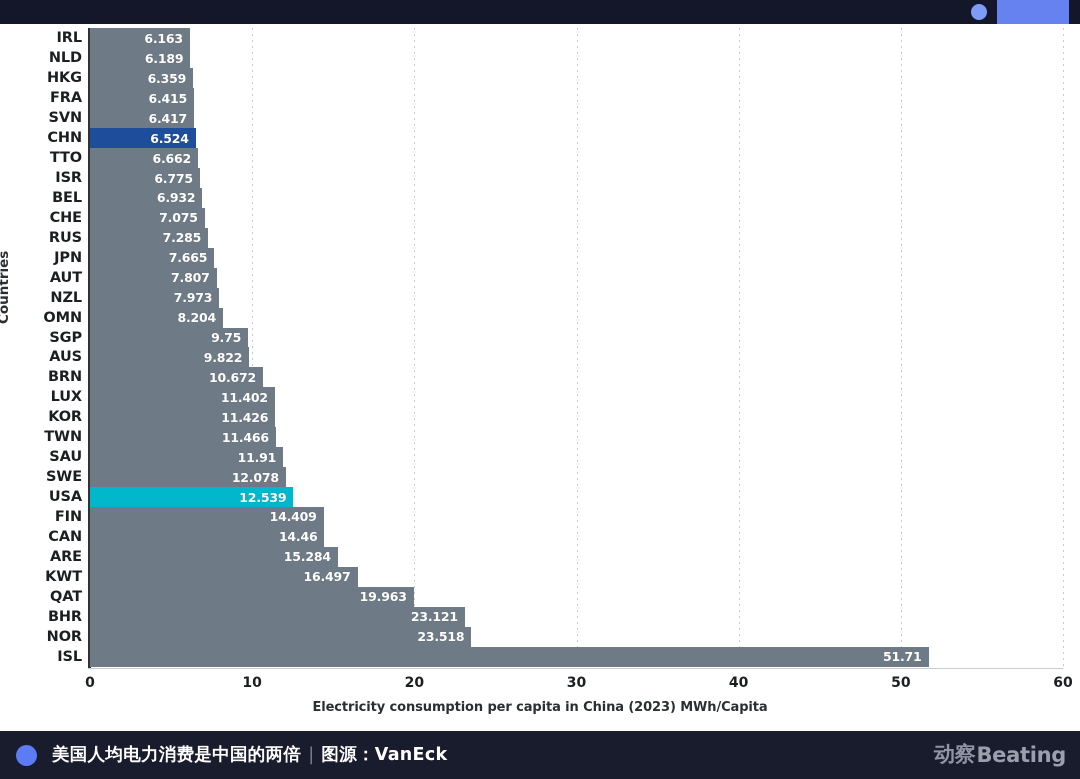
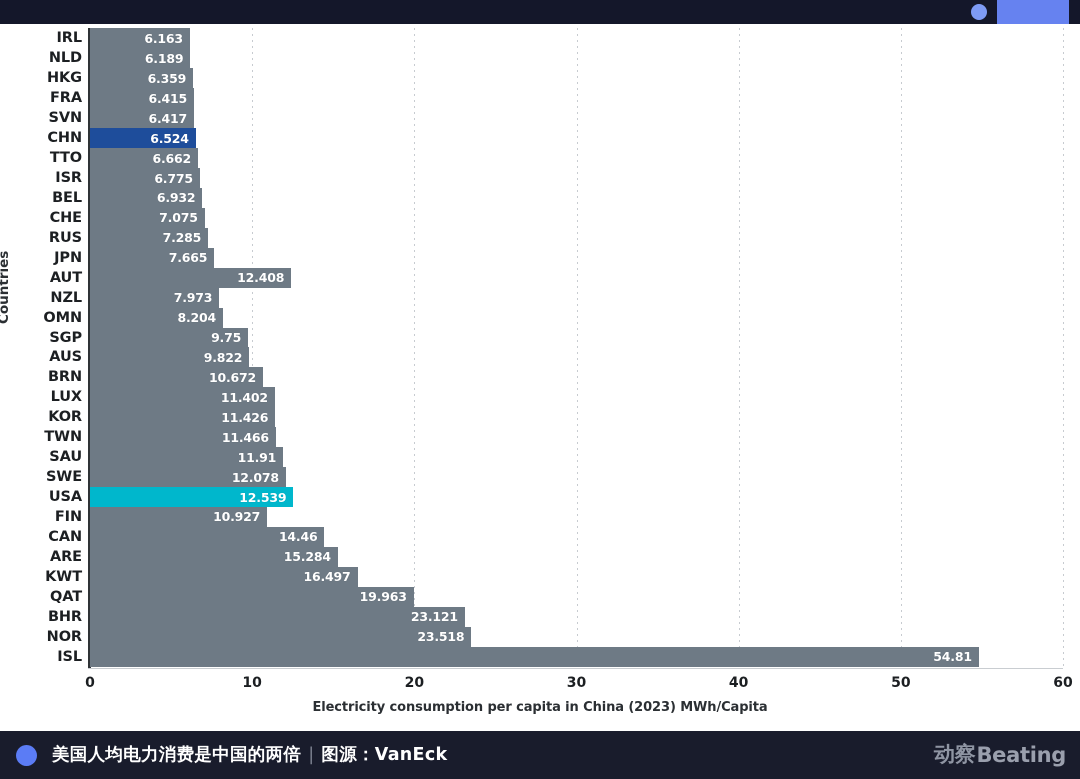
AUT: 7.807 -> 12.408
FIN: 14.409 -> 10.927
ISL: 51.71 -> 54.81
